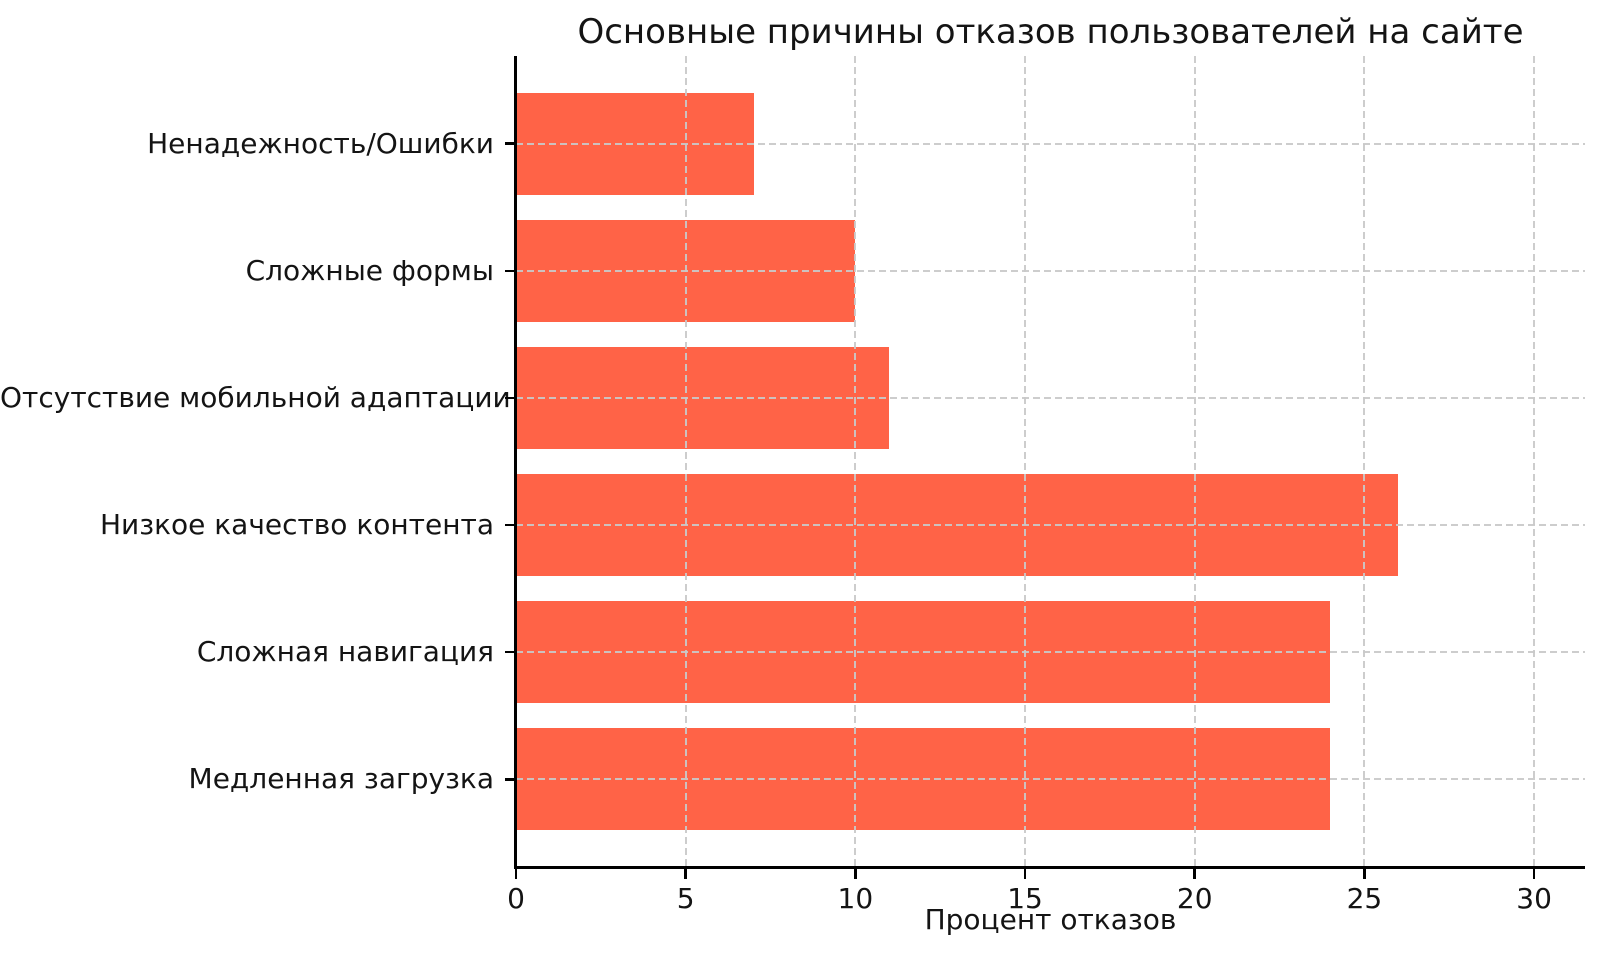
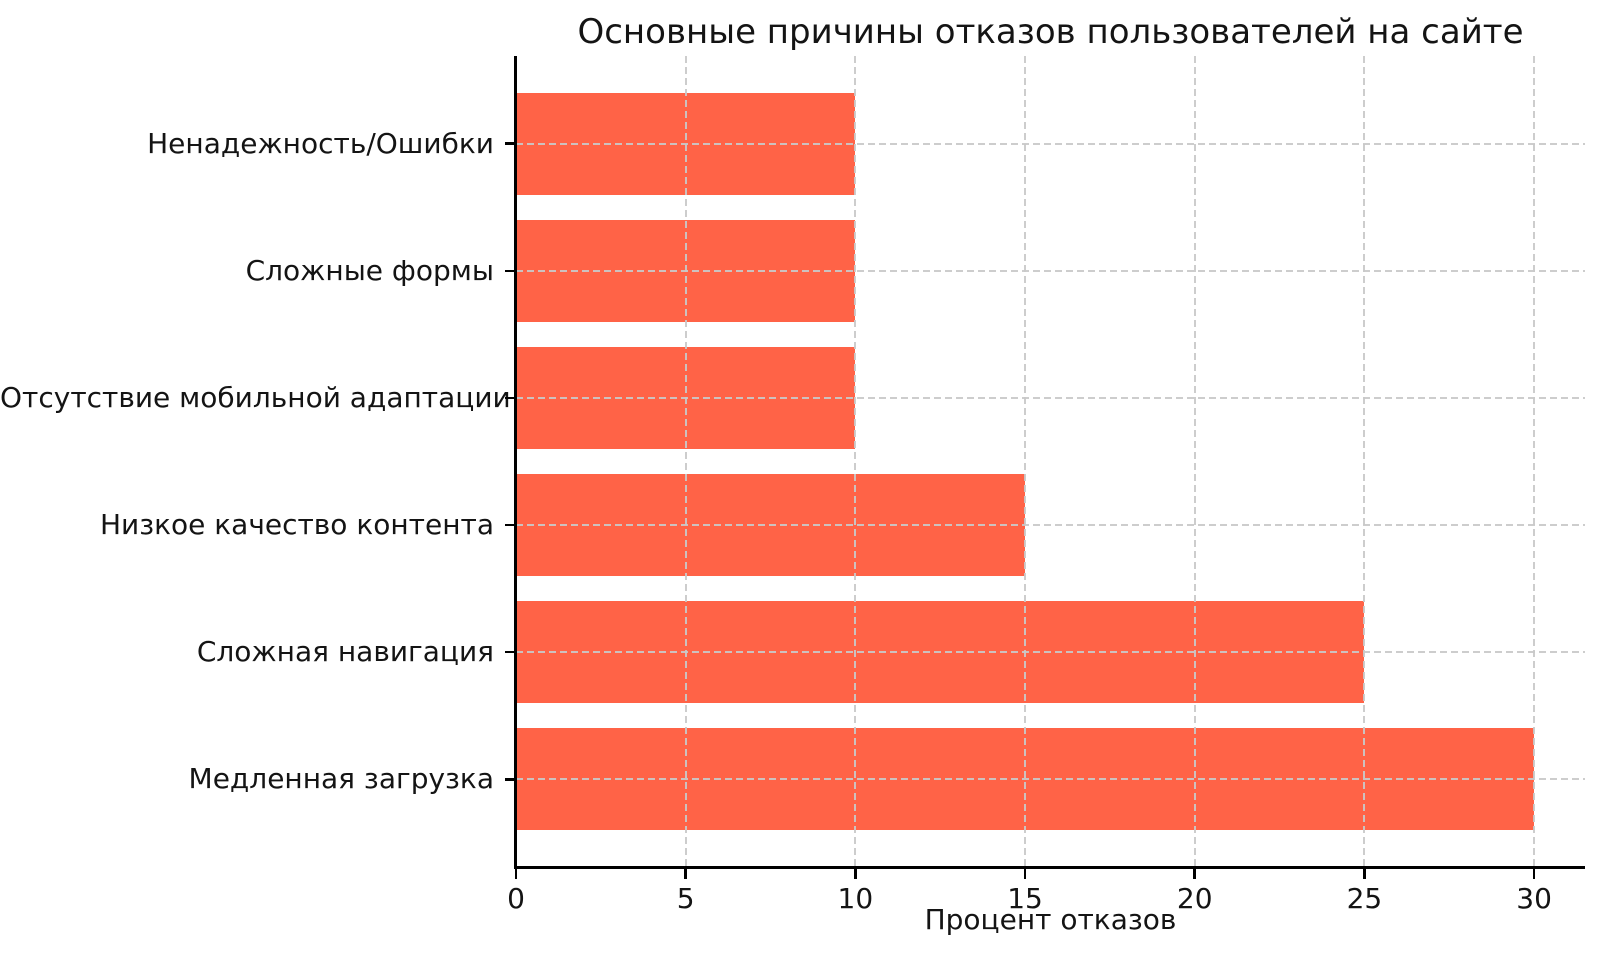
Ненадежность/Ошибки: 7 -> 10
Отсутствие мобильной адаптации: 11 -> 10
Низкое качество контента: 26 -> 15
Сложная навигация: 24 -> 25
Медленная загрузка: 24 -> 30
